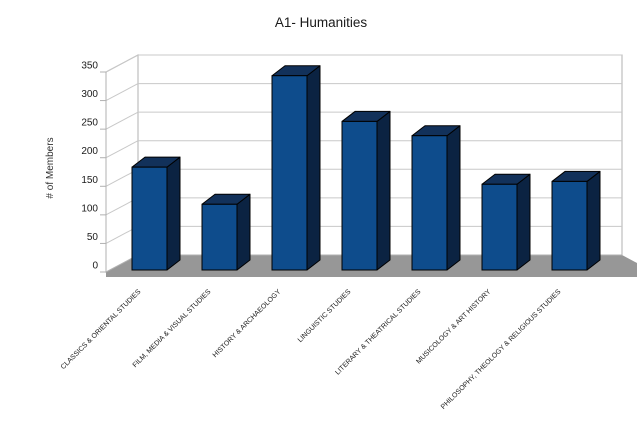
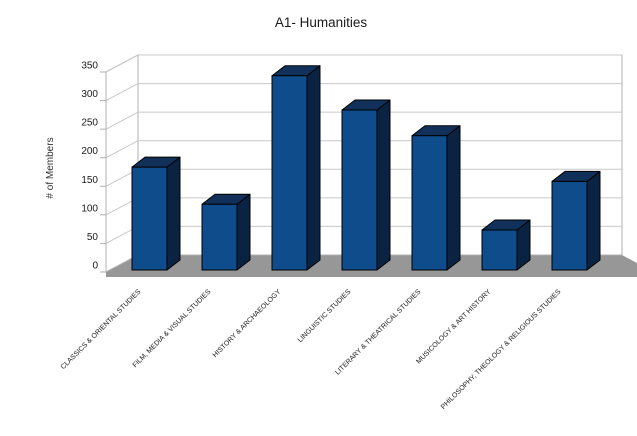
LINGUISTIC STUDIES: 260 -> 280
MUSICOLOGY & ART HISTORY: 150 -> 70
